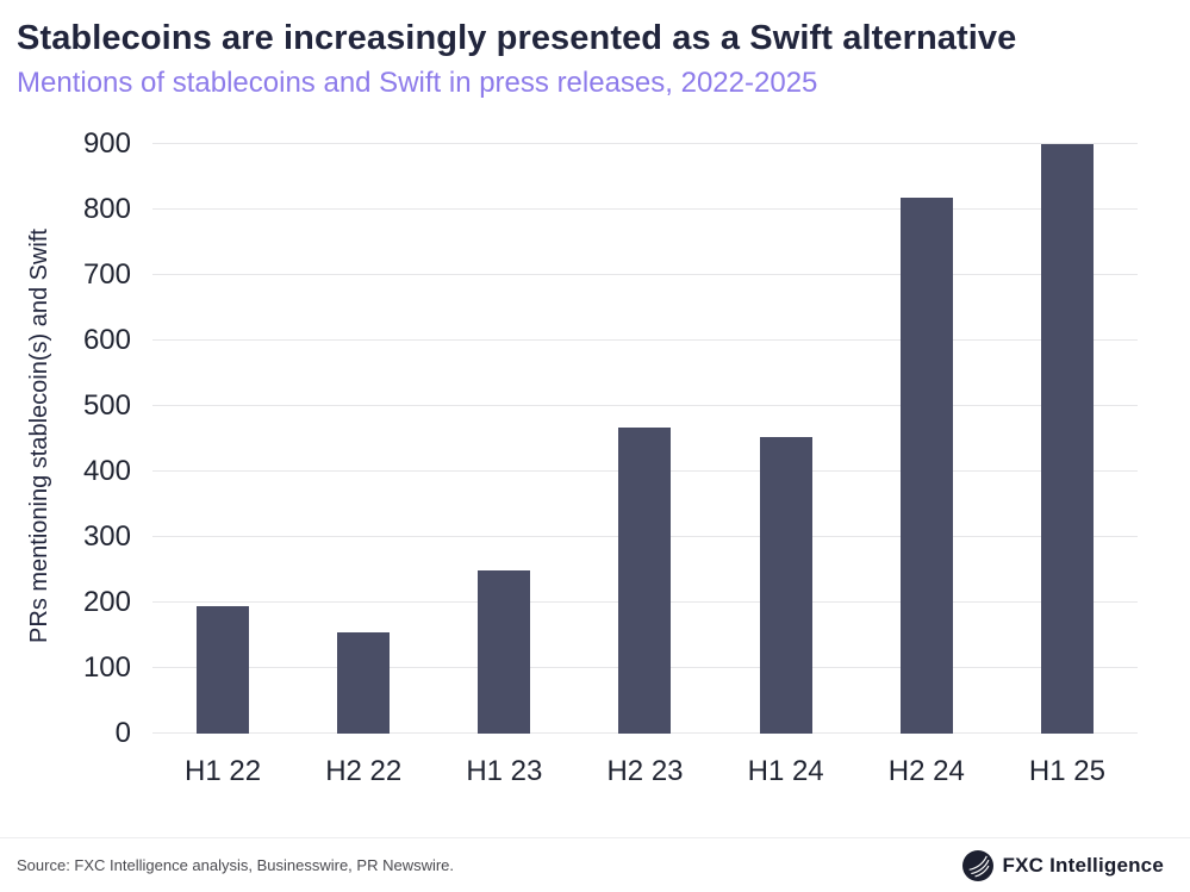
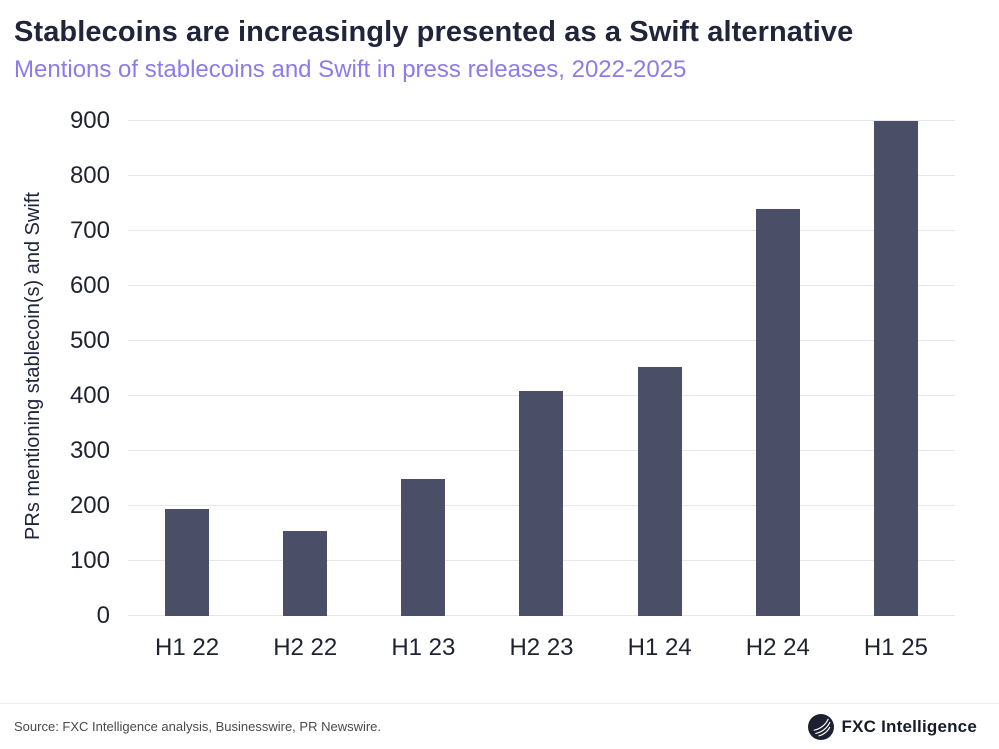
H2 23: 470 -> 410
H2 24: 820 -> 740
